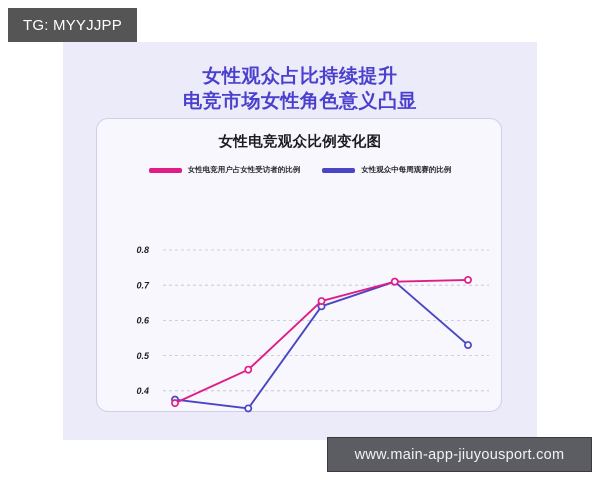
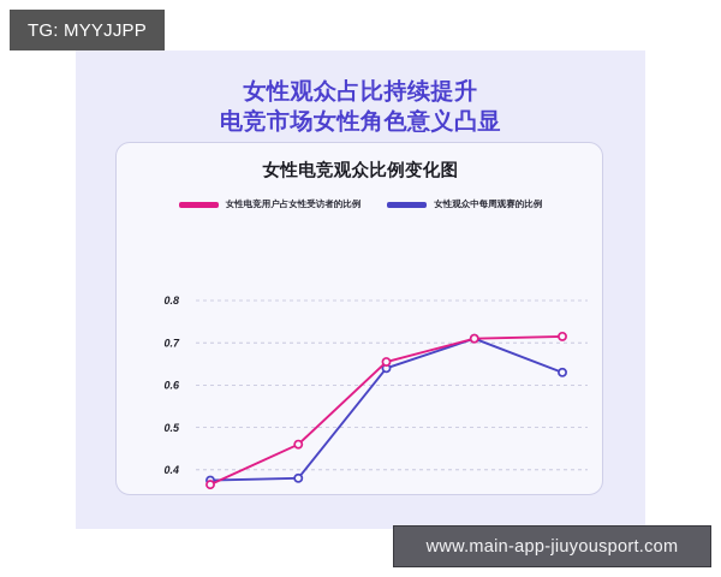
女性观众中每周观赛的比例/2021: 0.35 -> 0.38
女性观众中每周观赛的比例/2024: 0.53 -> 0.63
